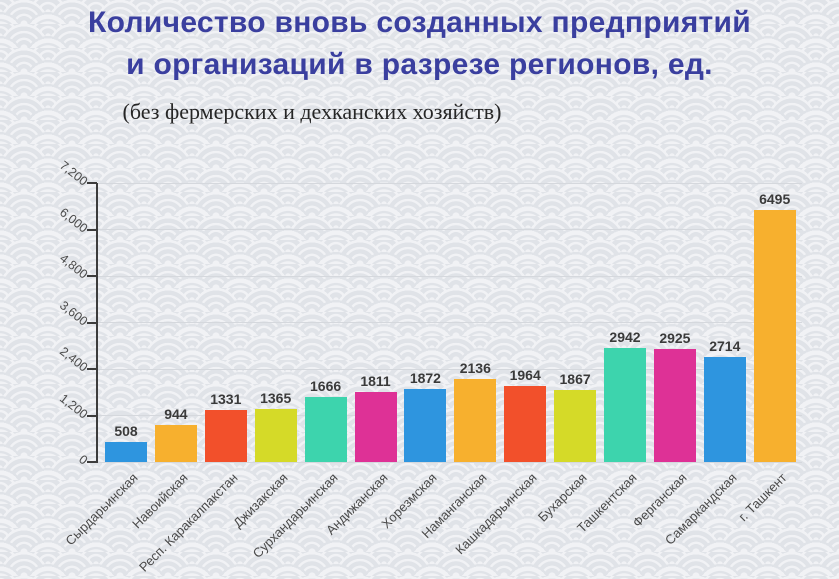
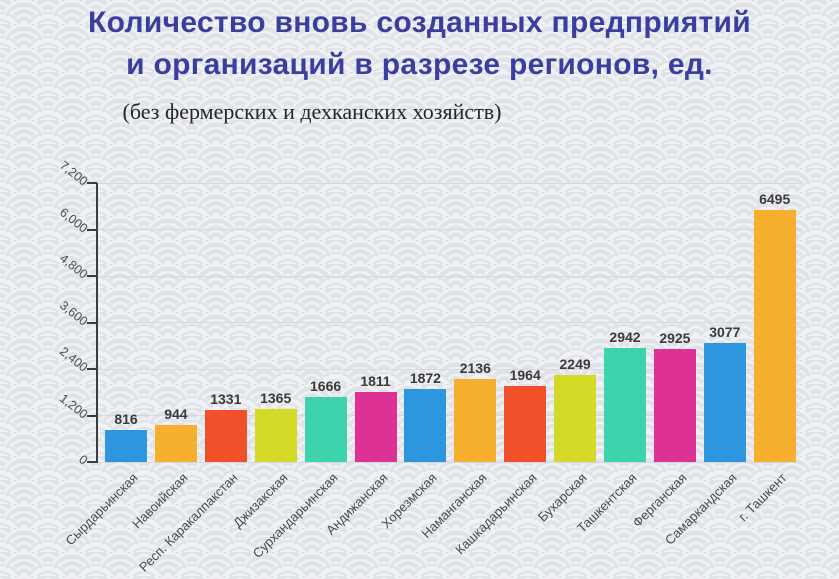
Сырдарьинская: 508 -> 816
Бухарская: 1867 -> 2249
Самаркандская: 2714 -> 3077
